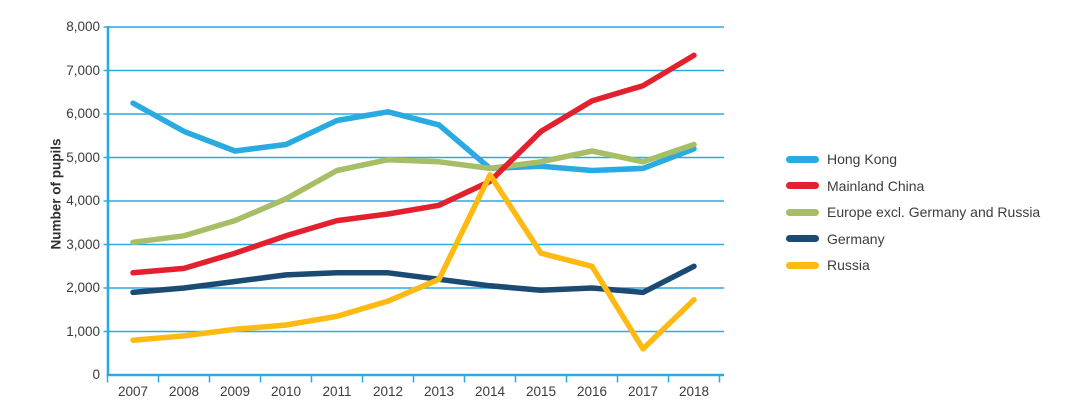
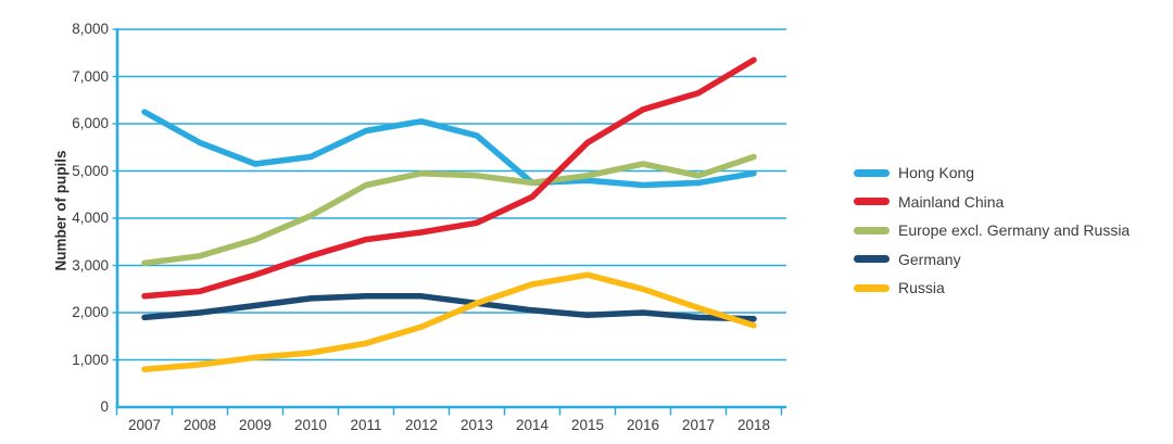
Russia/2014: 4600 -> 2600
Russia/2017: 600 -> 2100
Hong Kong/2018: 5200 -> 5000
Germany/2018: 2500 -> 1900
